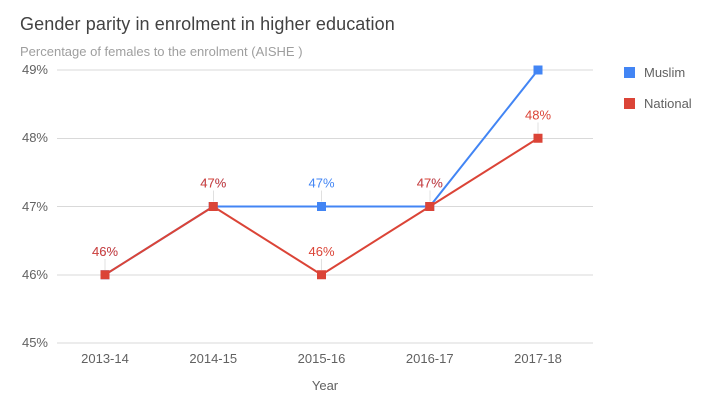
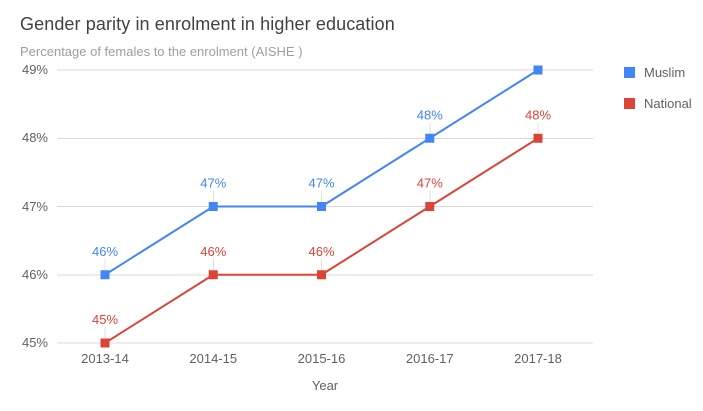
National/2013-14: 46% -> 45%
National/2014-15: 47% -> 46%
Muslim/2016-17: 47% -> 48%
